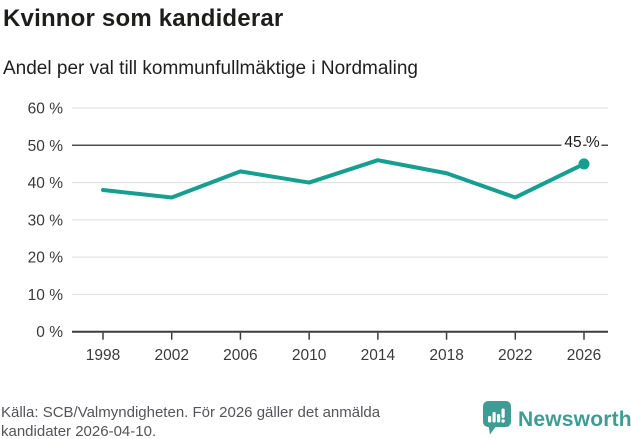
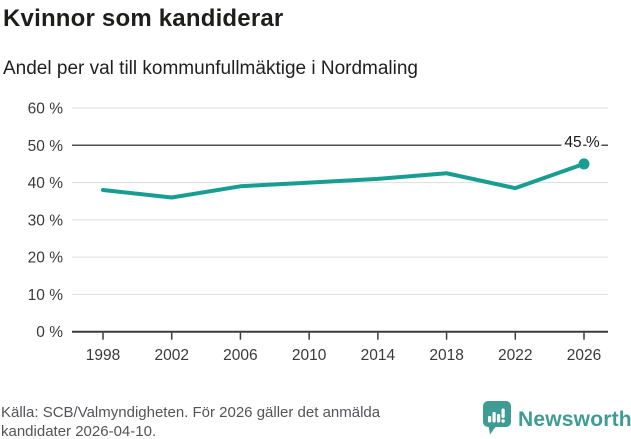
2006: 43% -> 39%
2014: 46% -> 41%
2022: 36% -> 38%
